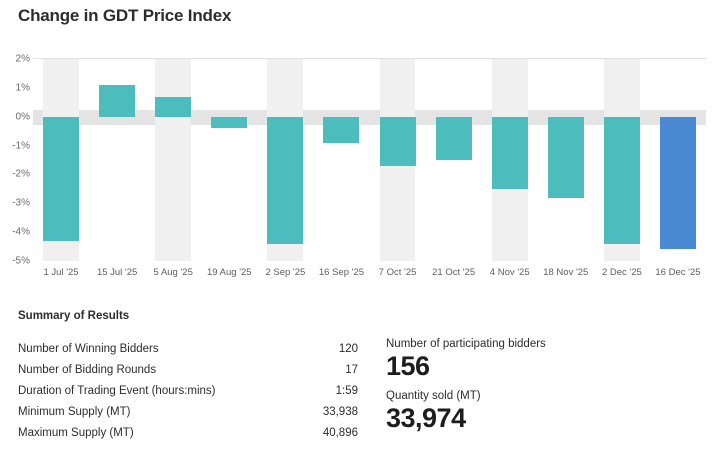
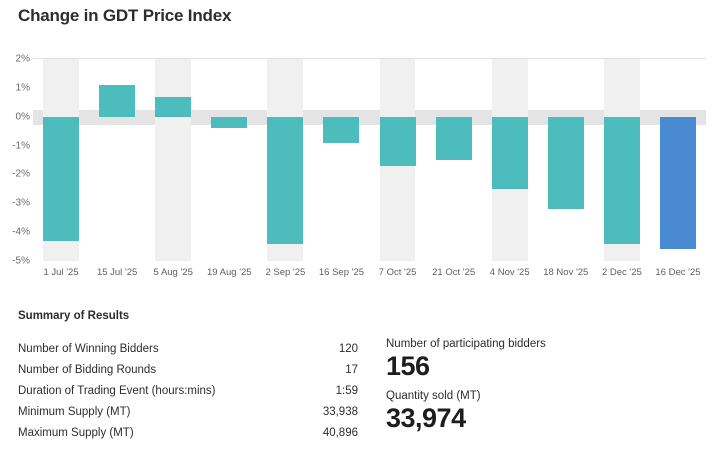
18 Nov '25: -2.8% -> -3.2%
